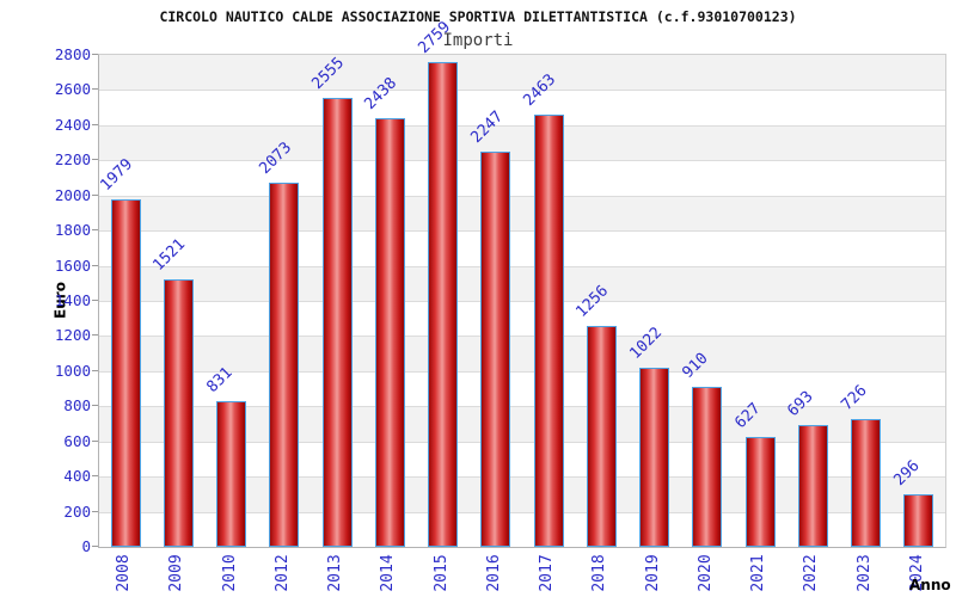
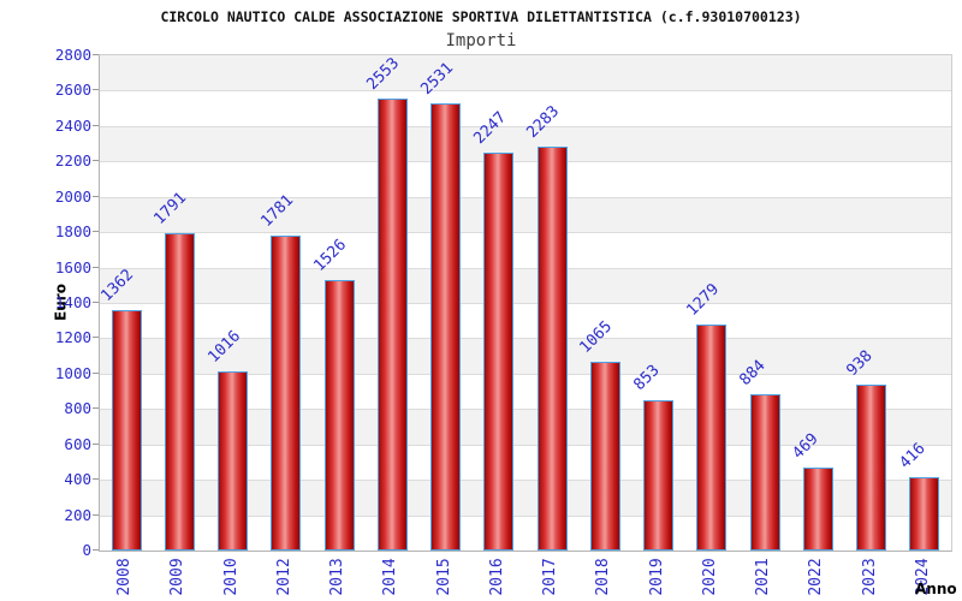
2008: 1979 -> 1362
2009: 1521 -> 1791
2010: 831 -> 1016
2012: 2073 -> 1781
2013: 2555 -> 1526
2014: 2438 -> 2553
2015: 2759 -> 2531
2017: 2463 -> 2283
2018: 1256 -> 1065
2019: 1022 -> 853
2020: 910 -> 1279
2021: 627 -> 884
2022: 693 -> 469
2023: 726 -> 938
2024: 296 -> 416
